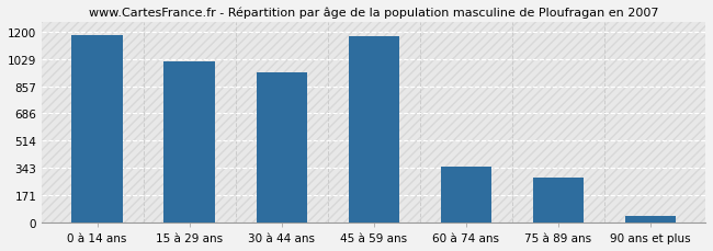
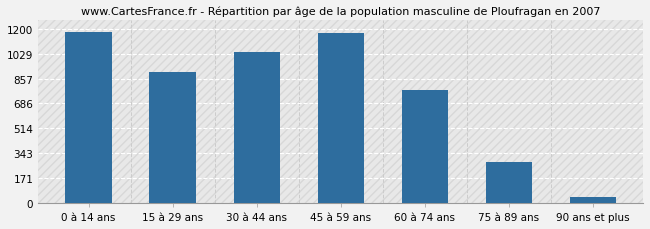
15 à 29 ans: 1010 -> 900
30 à 44 ans: 940 -> 1040
60 à 74 ans: 350 -> 780
